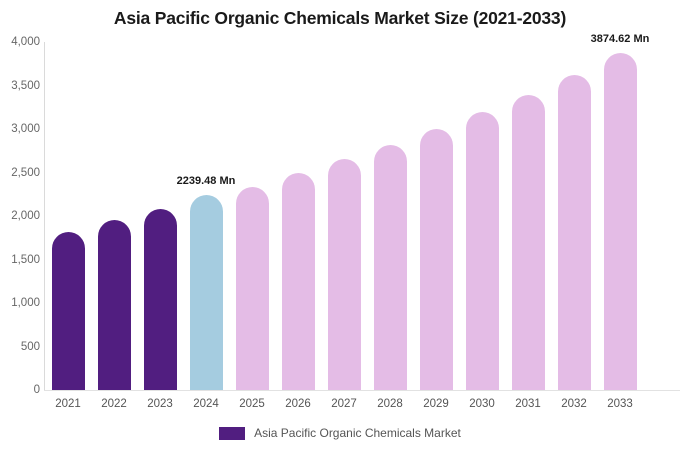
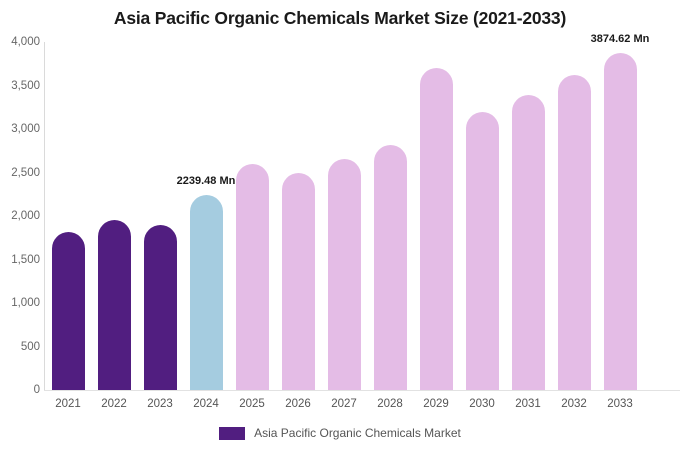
2023: 2100 -> 1900
2025: 2300 -> 2600
2029: 3000 -> 3700
